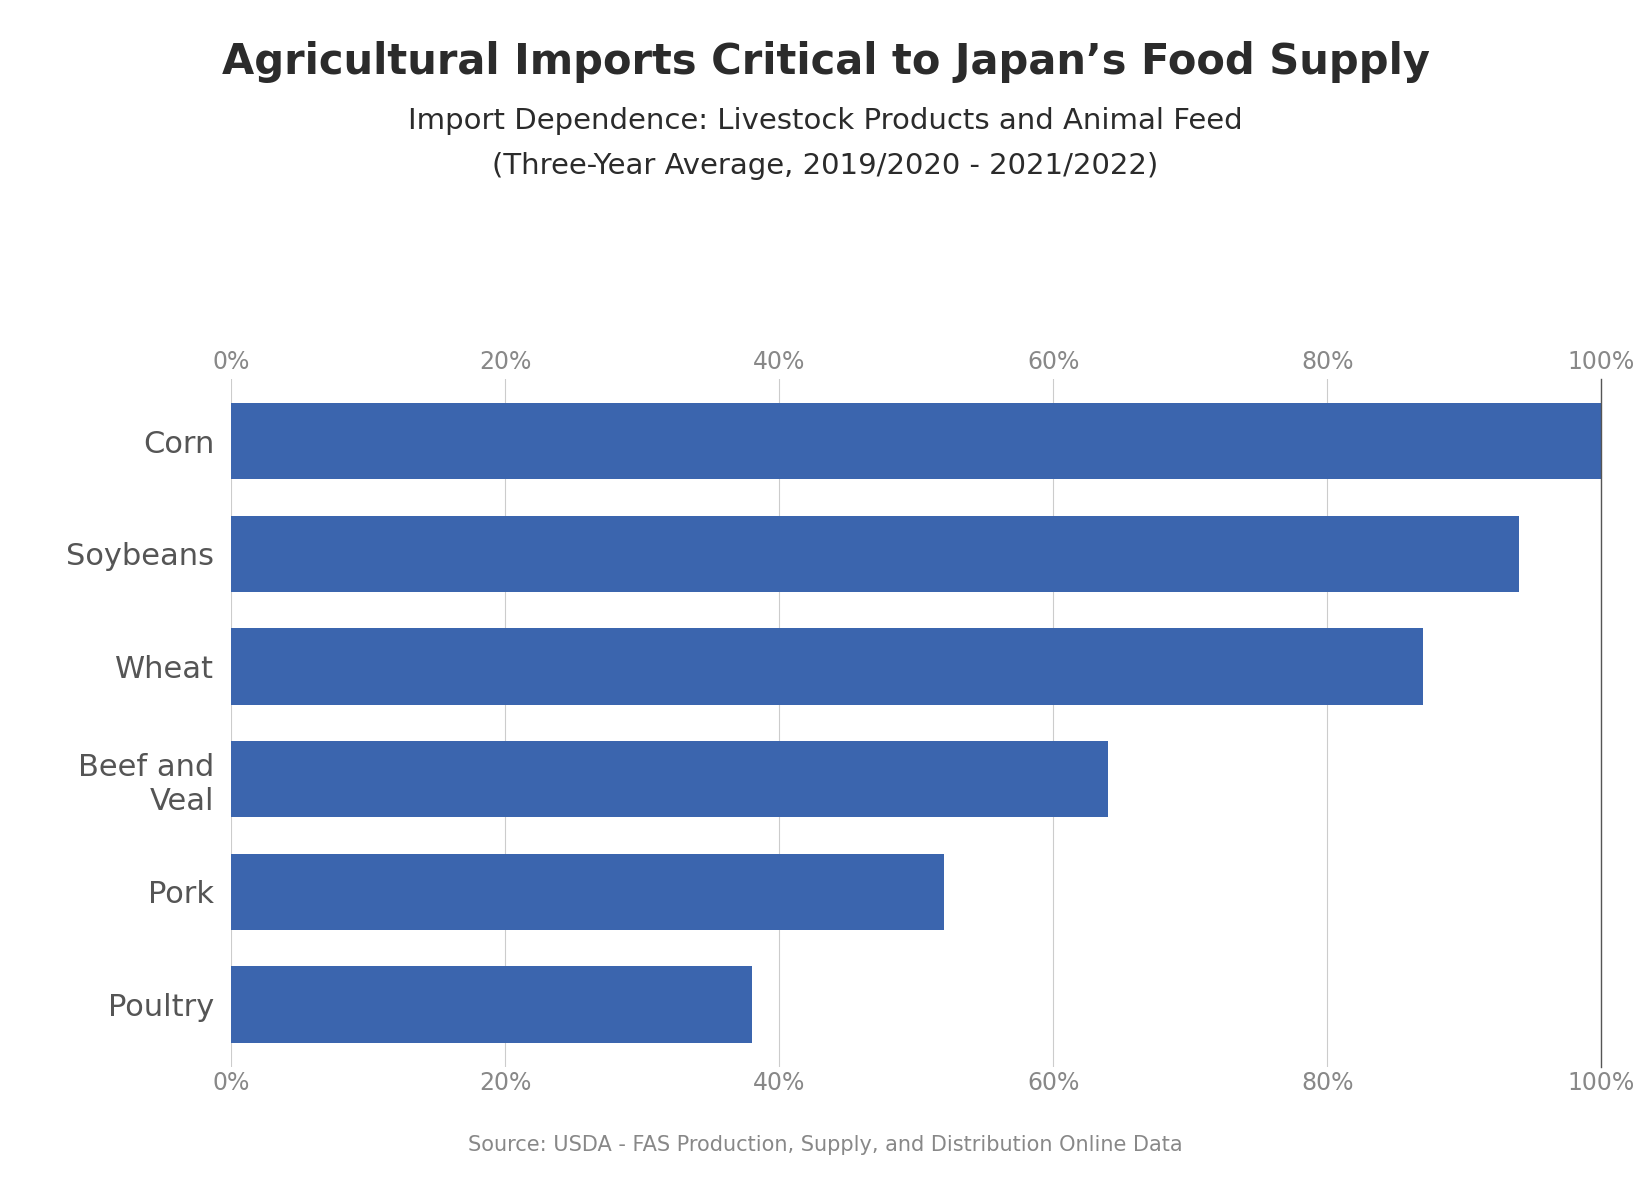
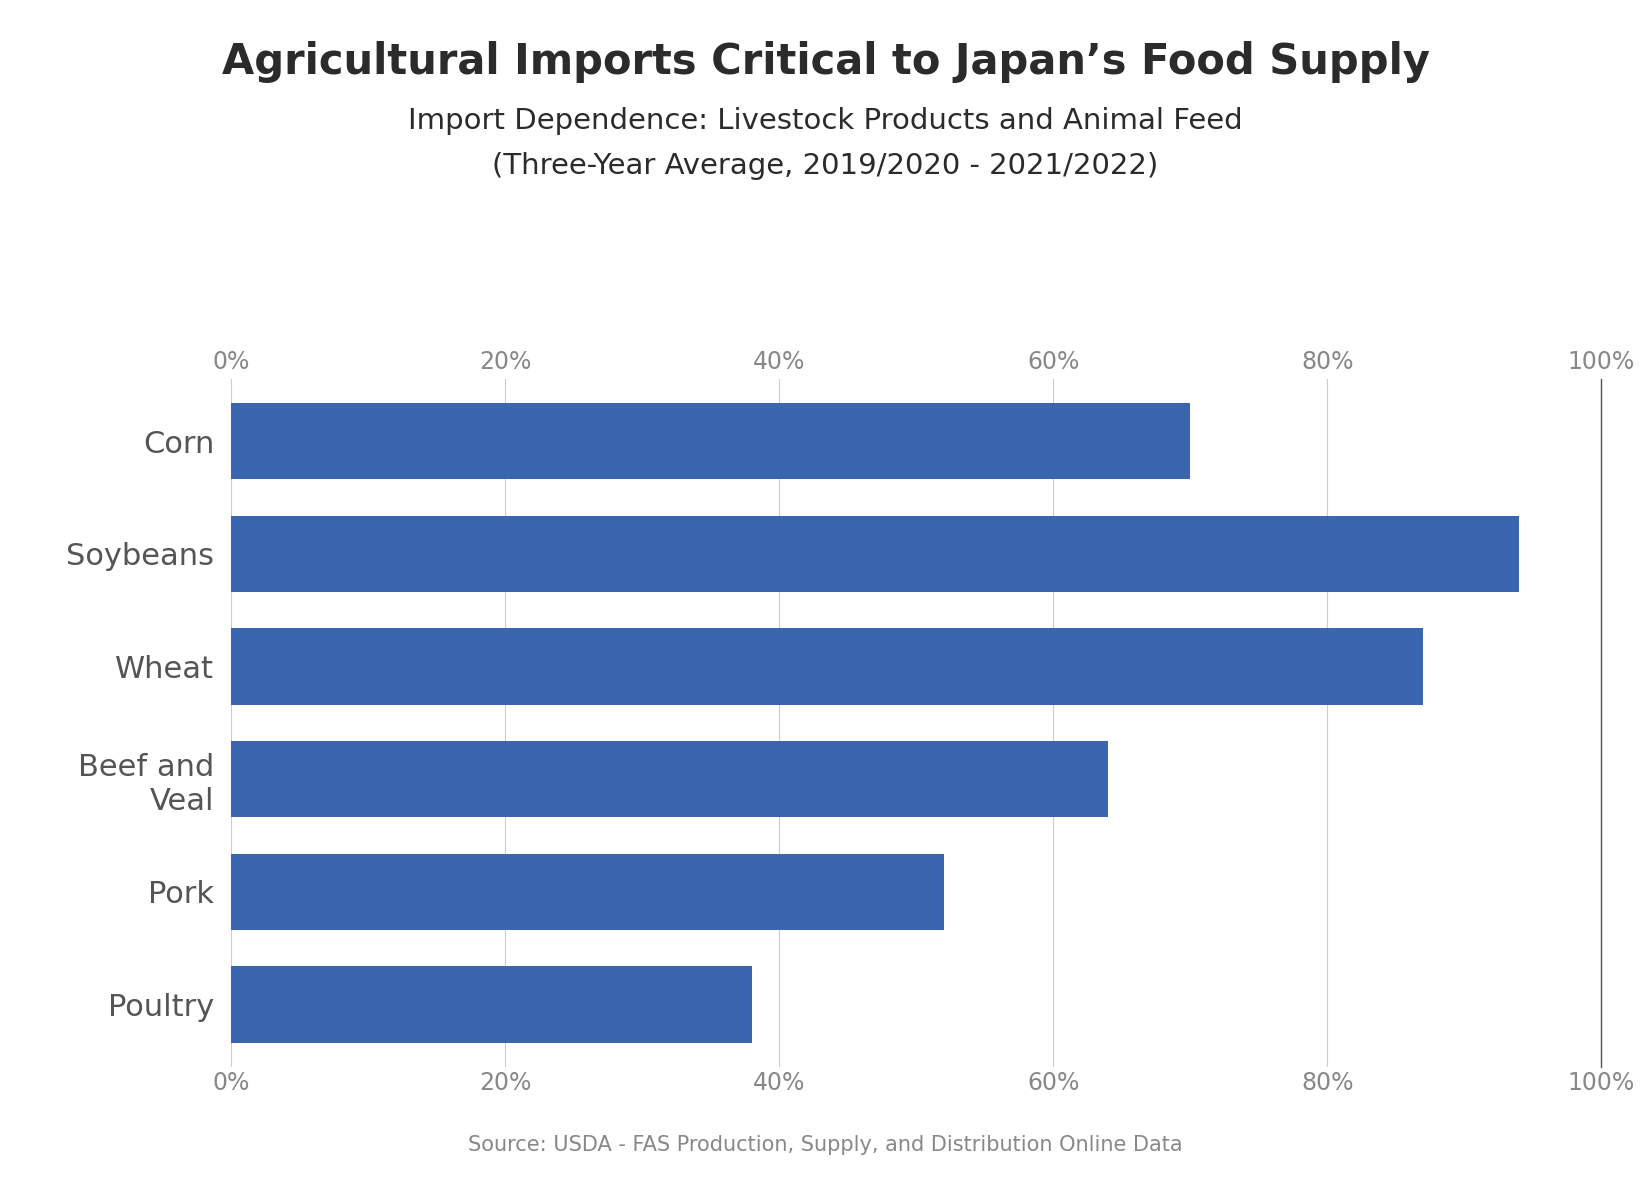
Corn: 100% -> 70%
